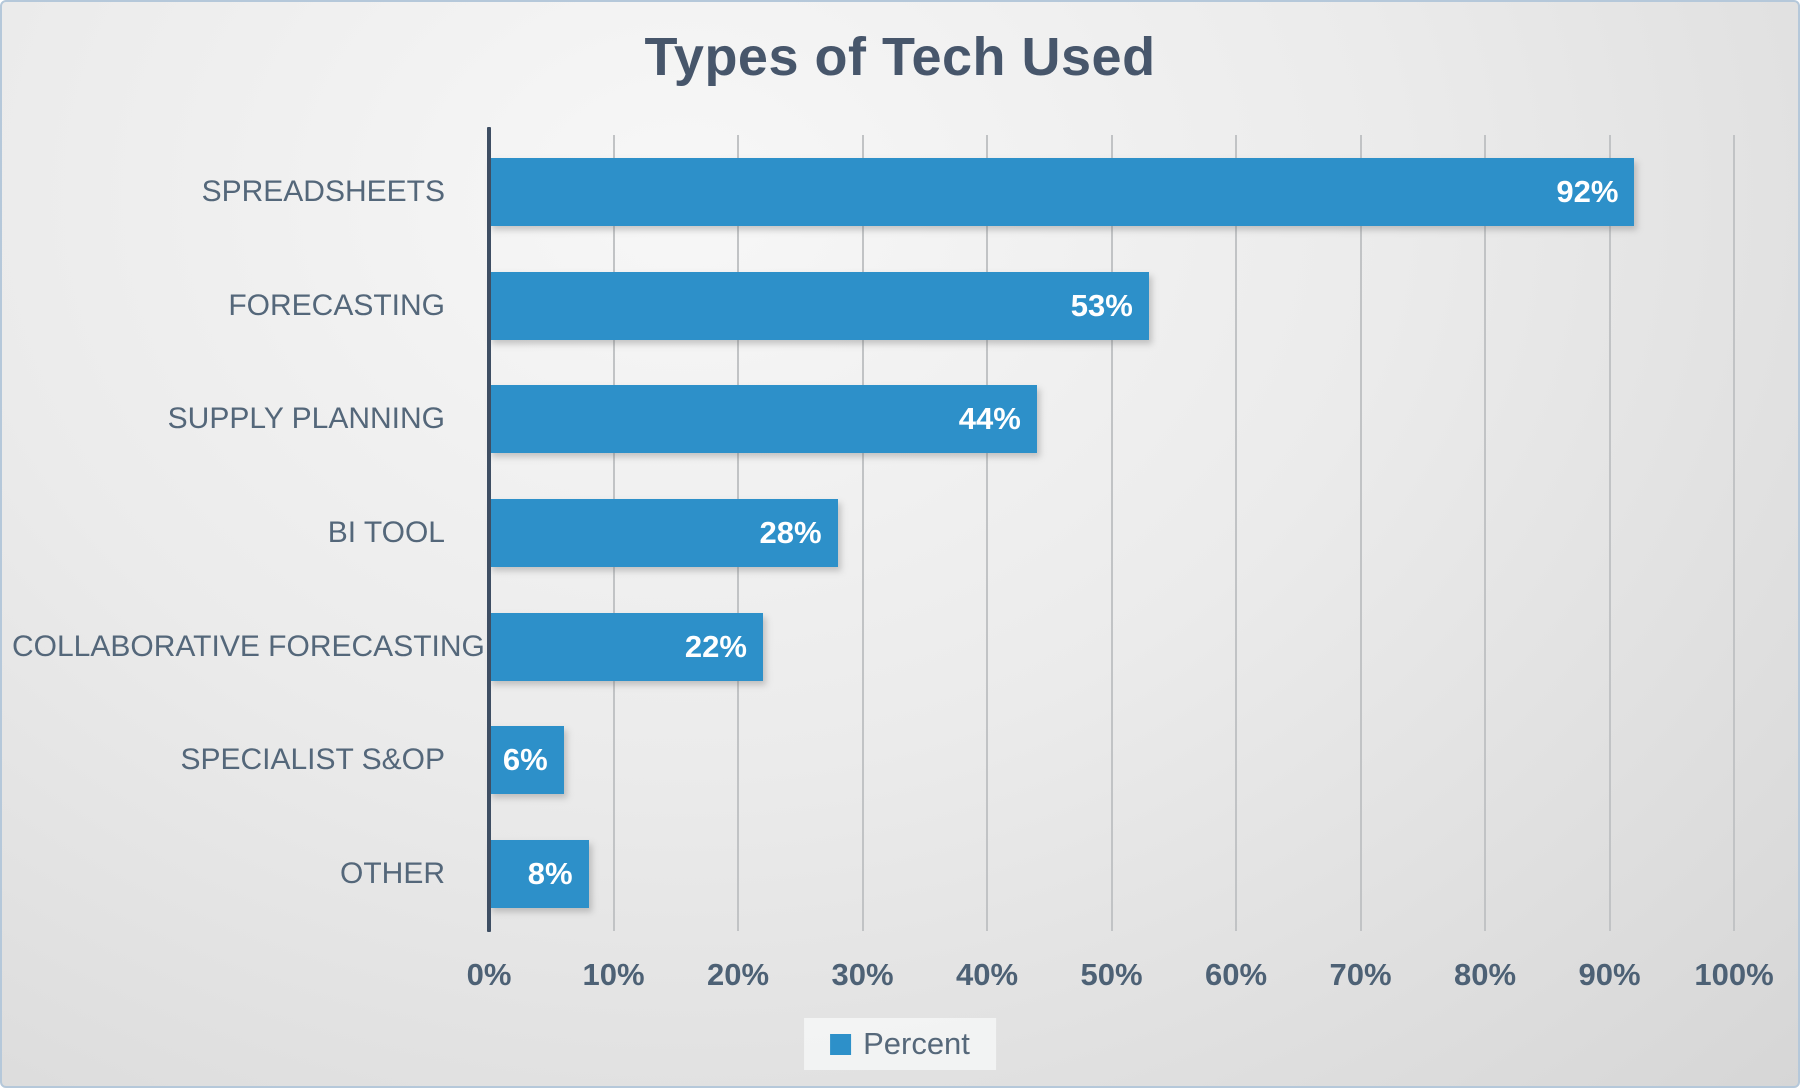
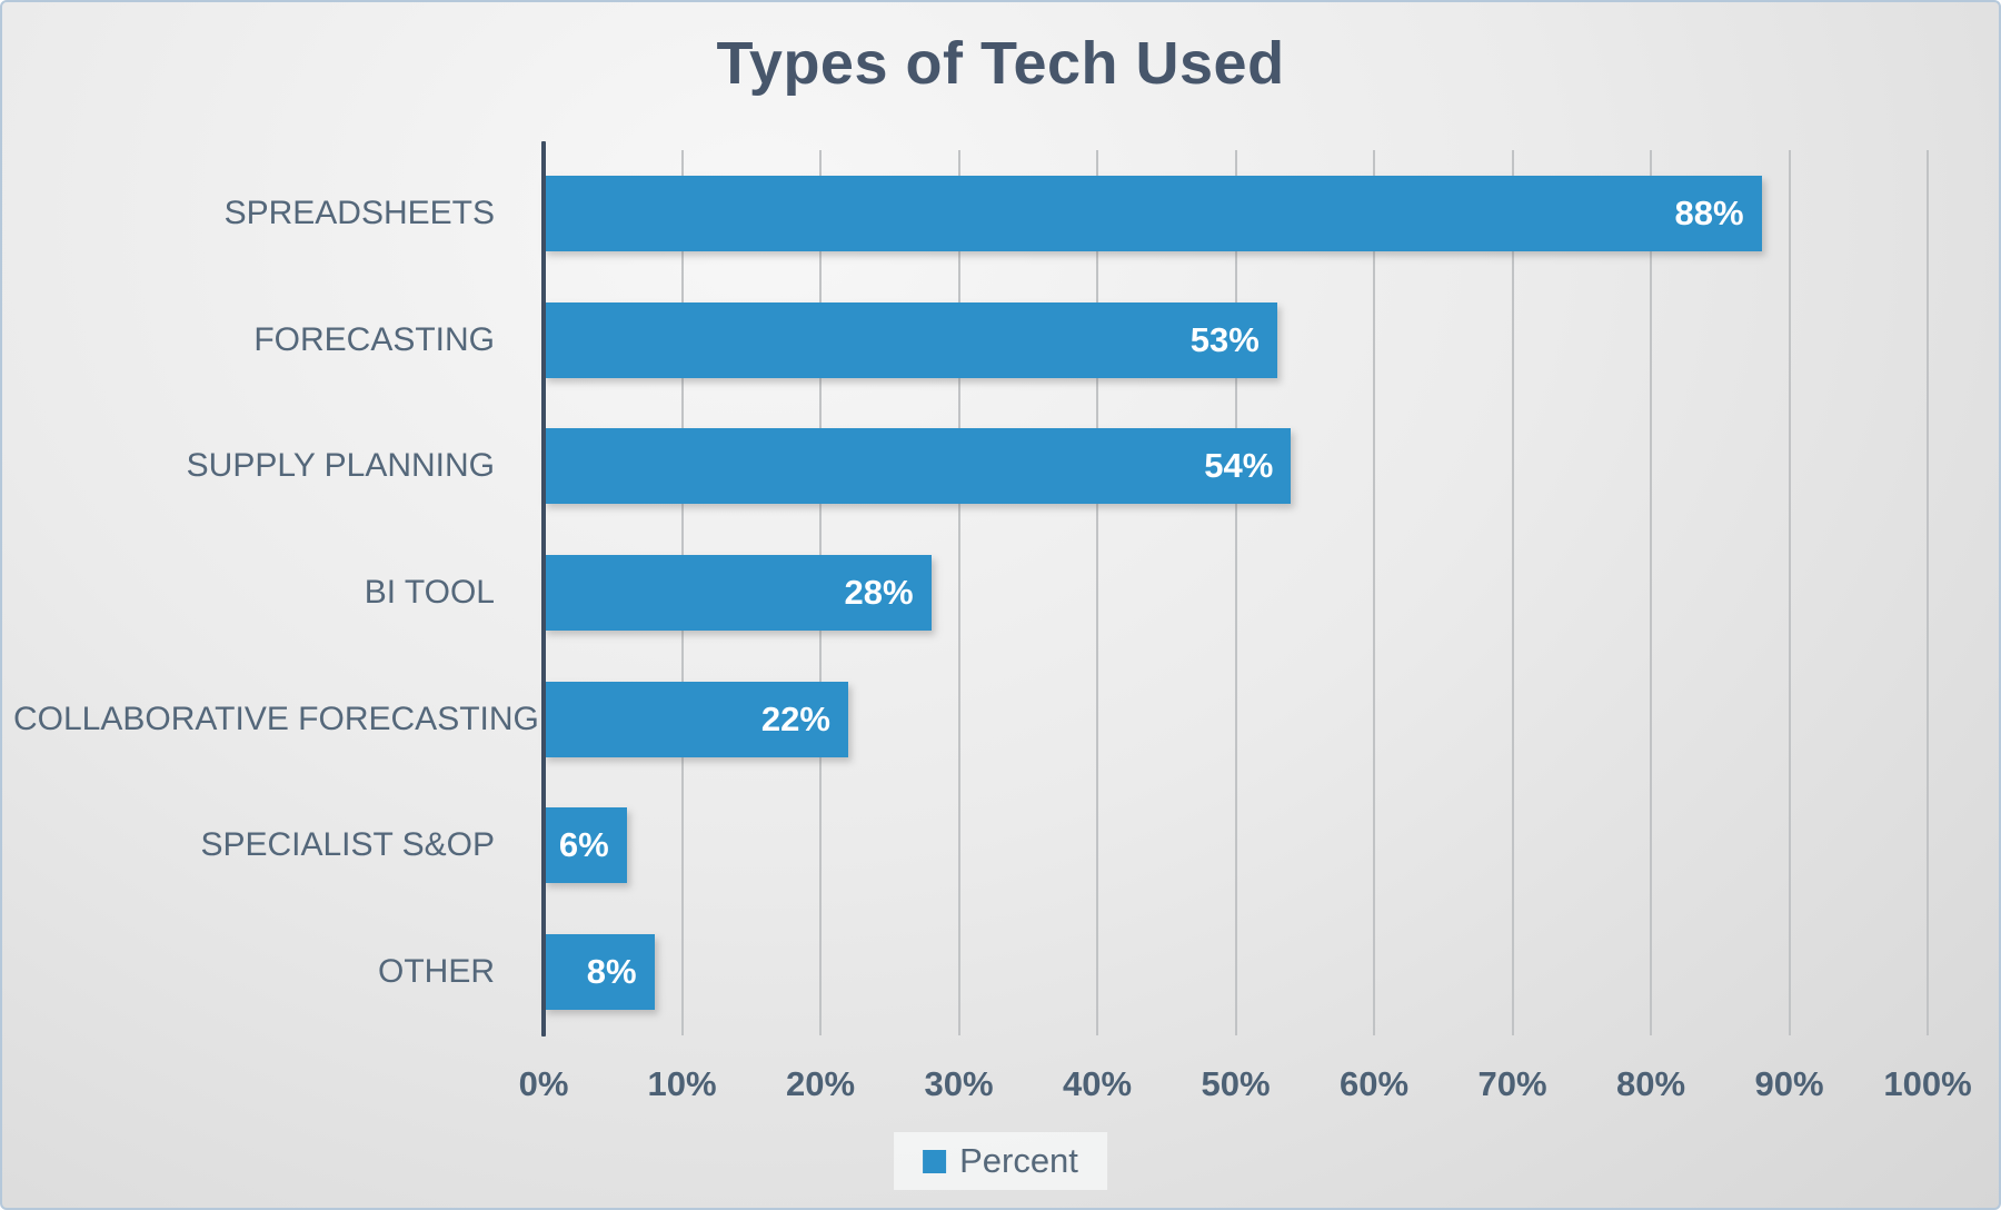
SPREADSHEETS: 92% -> 88%
SUPPLY PLANNING: 44% -> 54%
